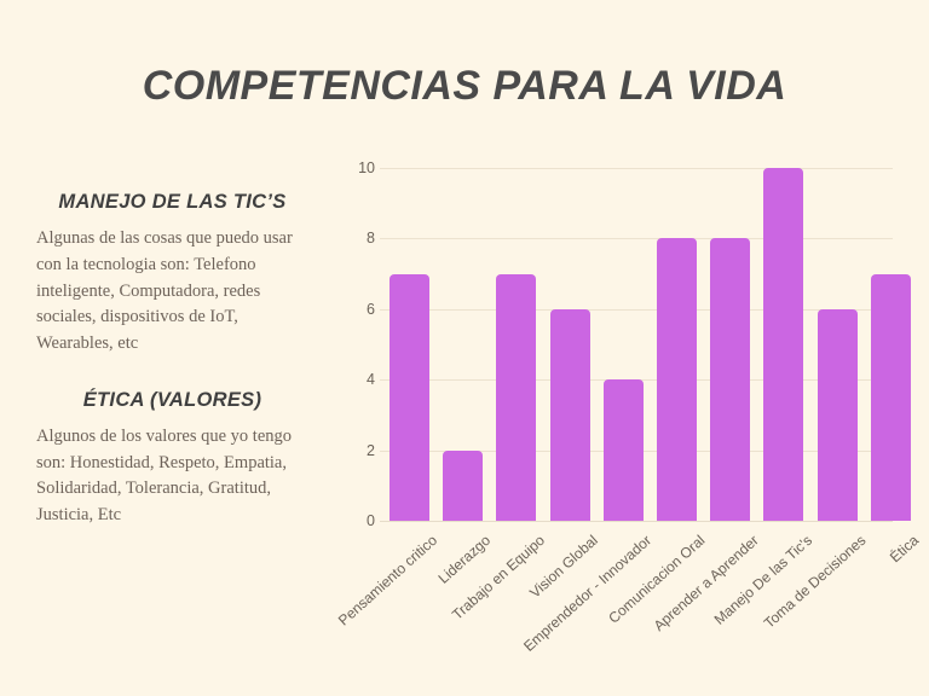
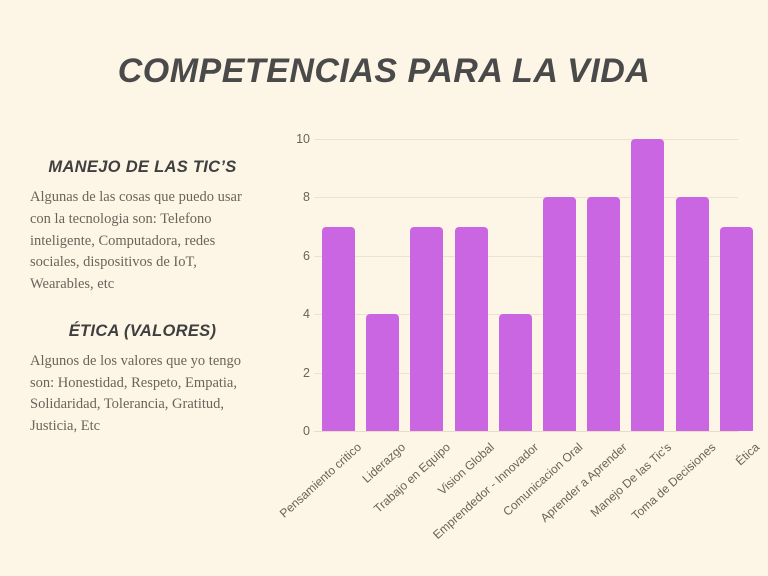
Liderazgo: 2 -> 4
Vision Global: 6 -> 7
Toma de Decisiones: 6 -> 8
